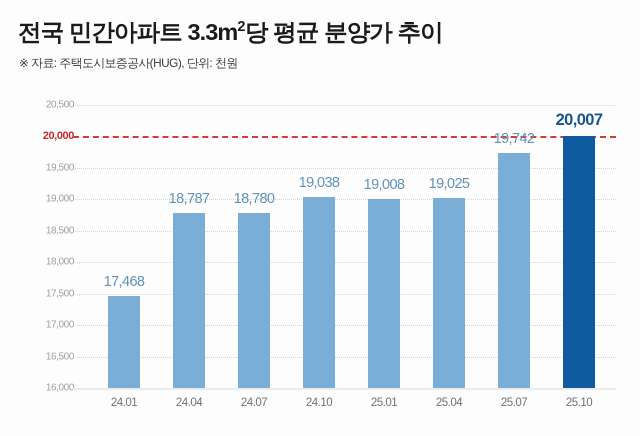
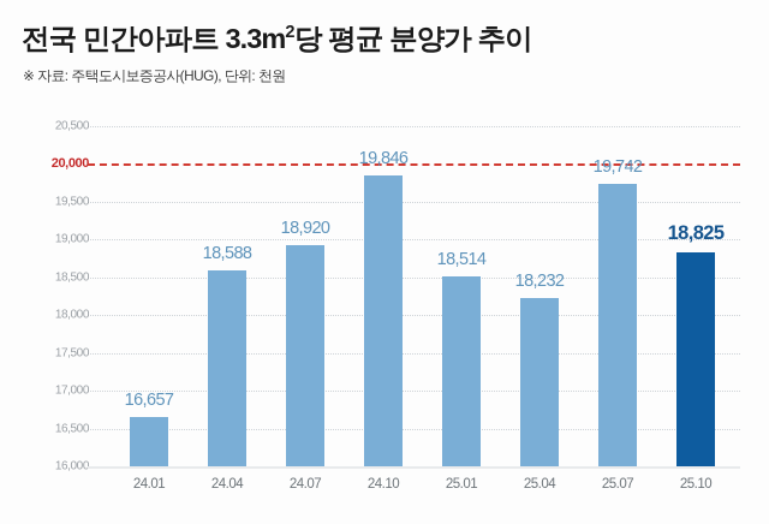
24.01: 17,468 -> 16,657
24.04: 18,787 -> 18,588
24.07: 18,780 -> 18,920
24.10: 19,038 -> 19,846
25.01: 19,008 -> 18,514
25.04: 19,025 -> 18,232
25.10: 20,007 -> 18,825
